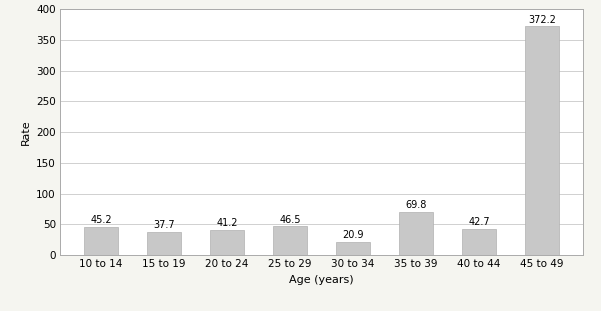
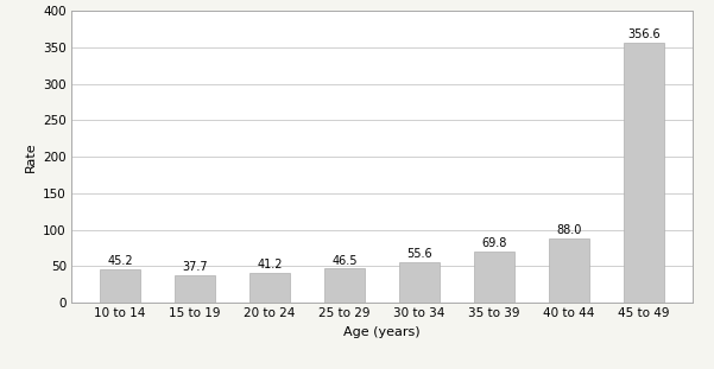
30 to 34: 20.9 -> 55.6
40 to 44: 42.7 -> 88.0
45 to 49: 372.2 -> 356.6
